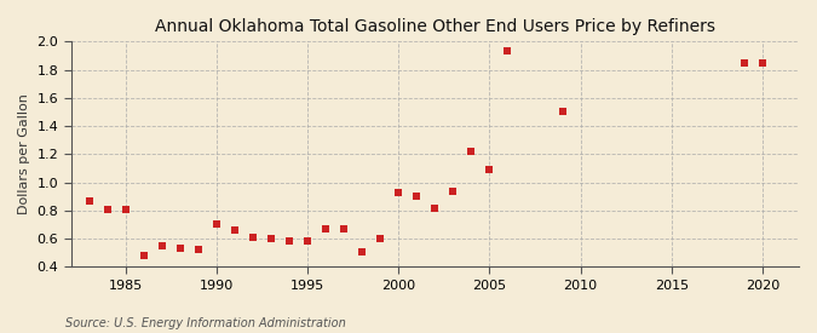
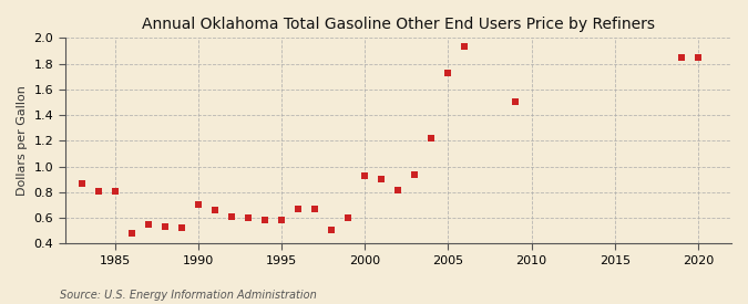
2005: 1.09 -> 1.73
